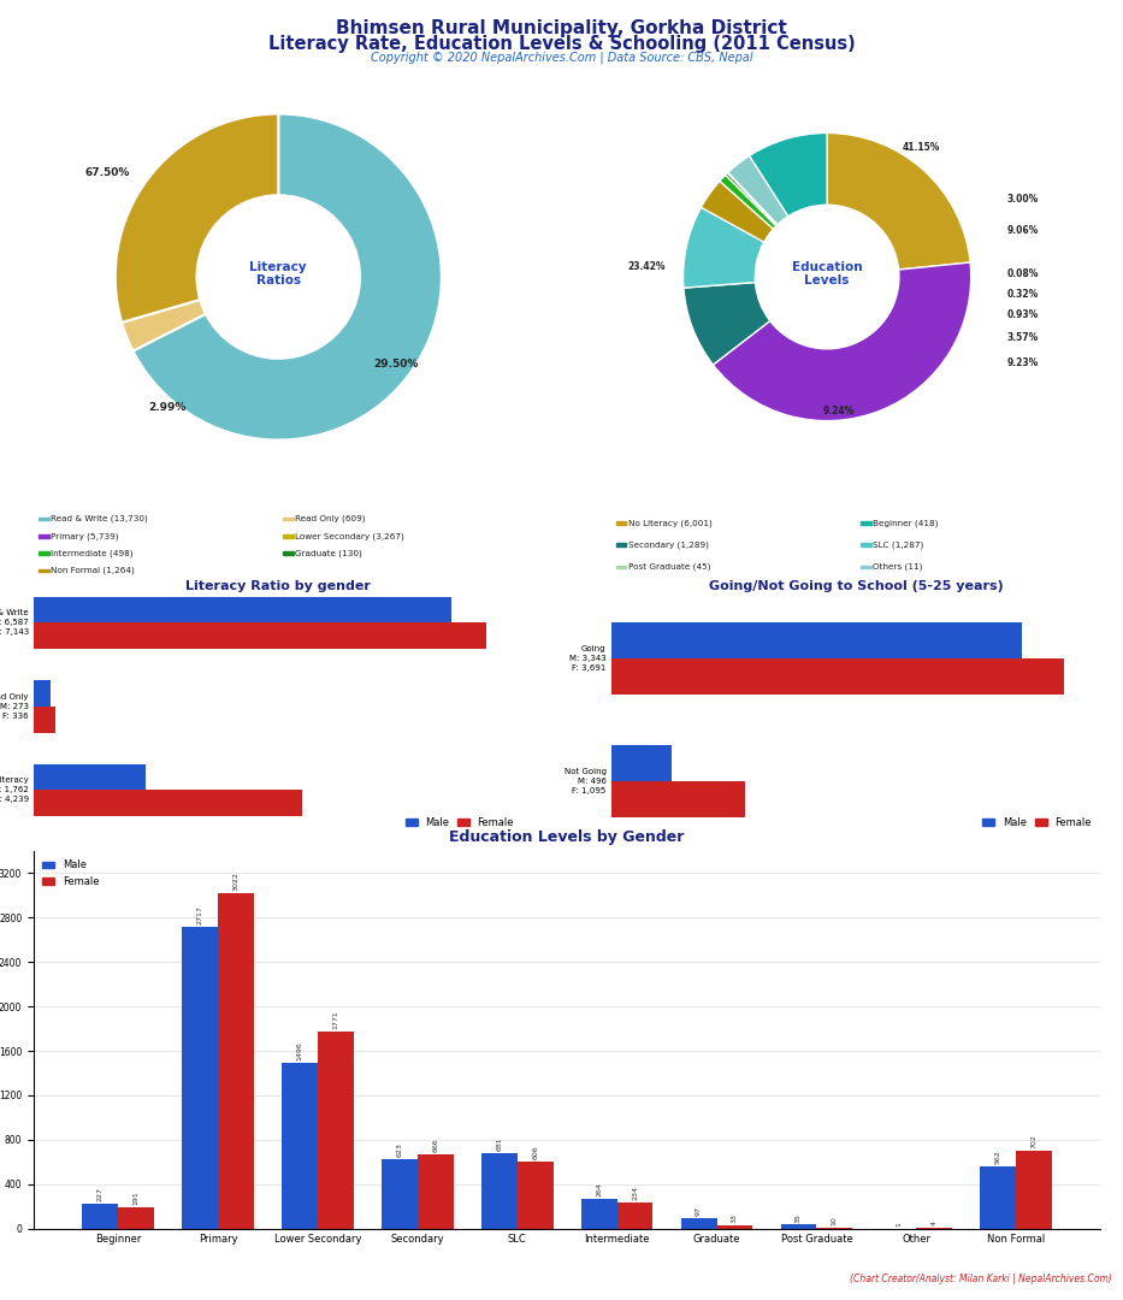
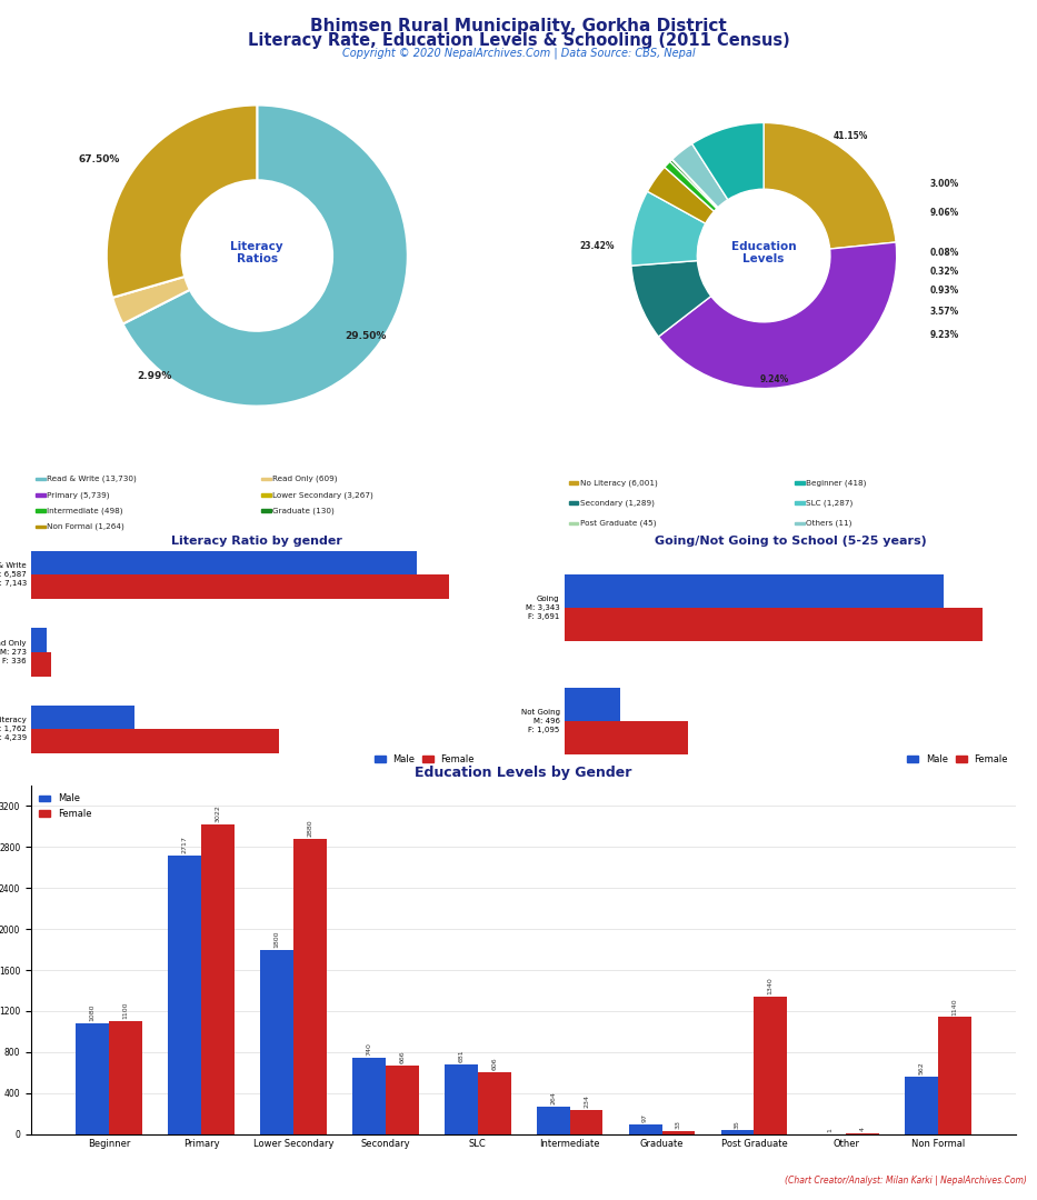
Education Levels by Gender/Male/Beginner: 230 -> 1080
Education Levels by Gender/Female/Beginner: 190 -> 1100
Education Levels by Gender/Male/Lower Secondary: 1500 -> 1800
Education Levels by Gender/Female/Lower Secondary: 1770 -> 2880
Education Levels by Gender/Male/Secondary: 620 -> 740
Education Levels by Gender/Female/Post Graduate: 10 -> 1340
Education Levels by Gender/Female/Non Formal: 700 -> 1140
